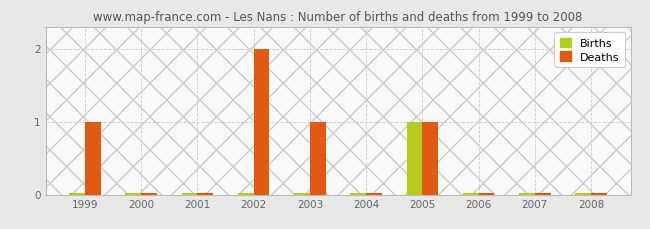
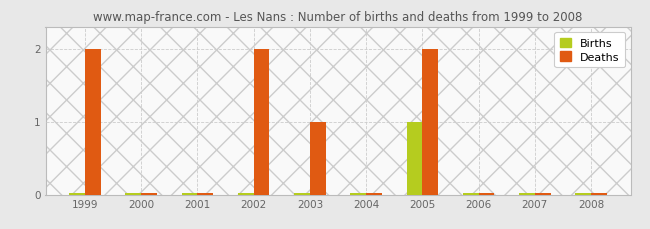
Deaths/1999: 1 -> 2
Deaths/2005: 1 -> 2
